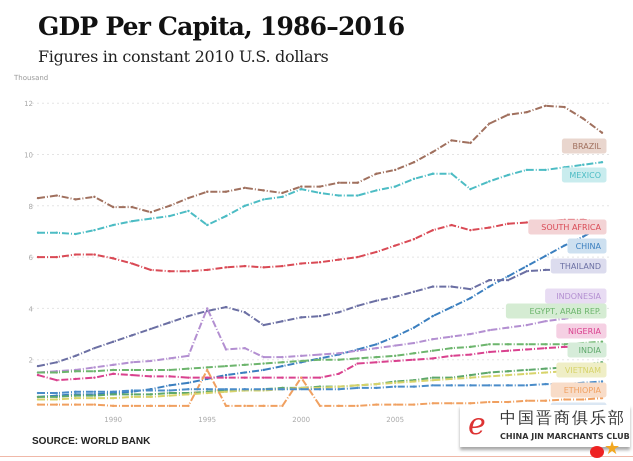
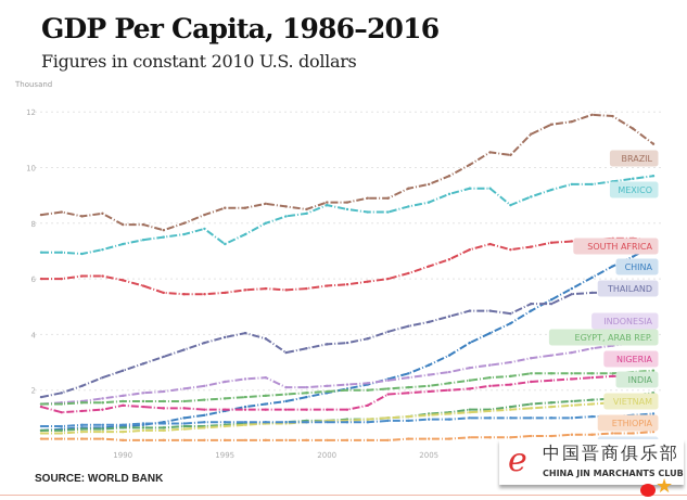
INDONESIA/1995: 4.0 -> 2.3
ETHIOPIA/1995: 1.6 -> 0.2
ETHIOPIA/2000: 1.3 -> 0.2
